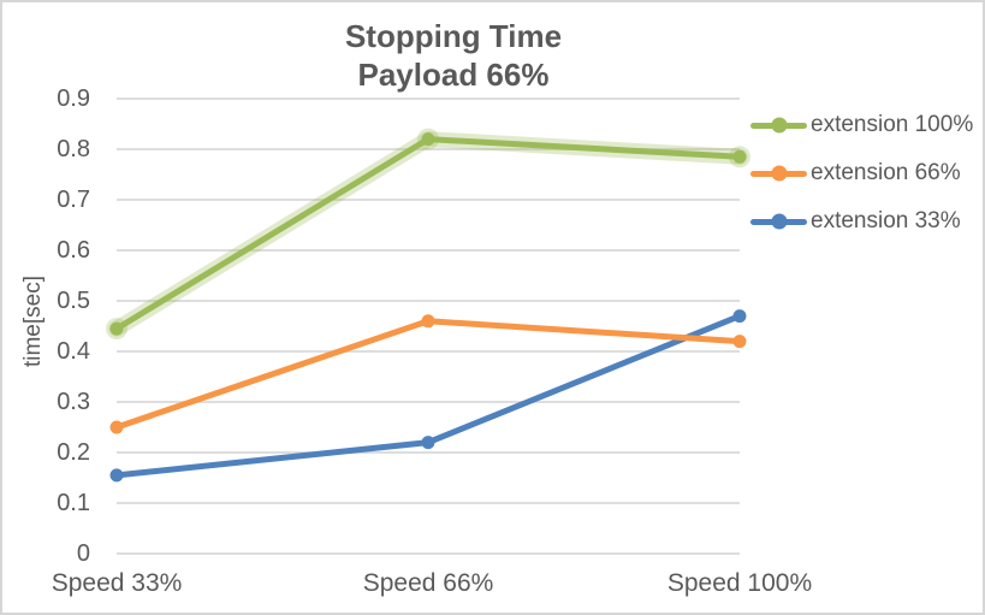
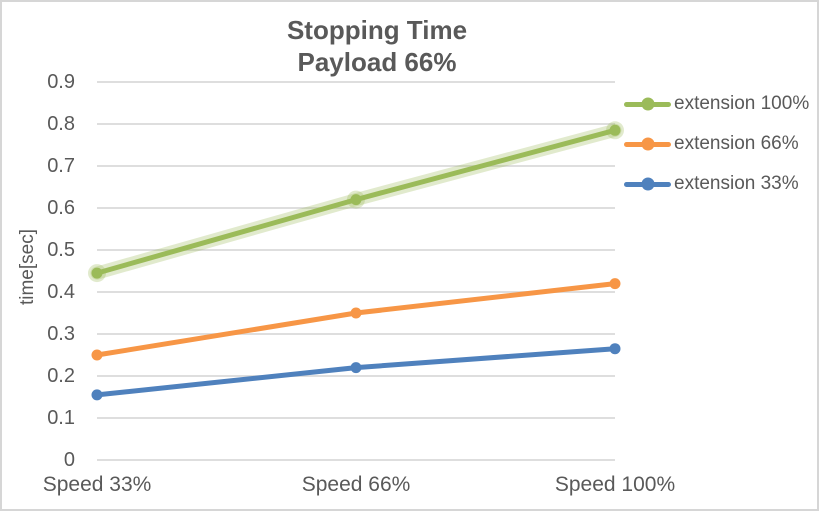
extension 100%/Speed 66%: 0.82 -> 0.62
extension 66%/Speed 66%: 0.46 -> 0.35
extension 33%/Speed 100%: 0.47 -> 0.27
